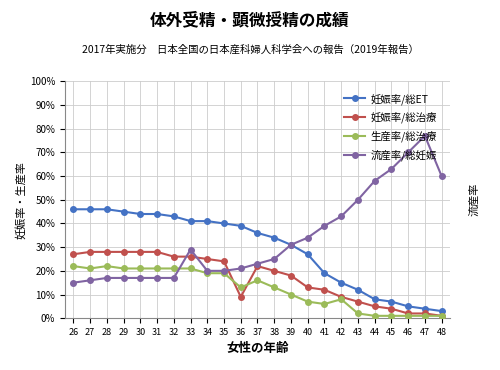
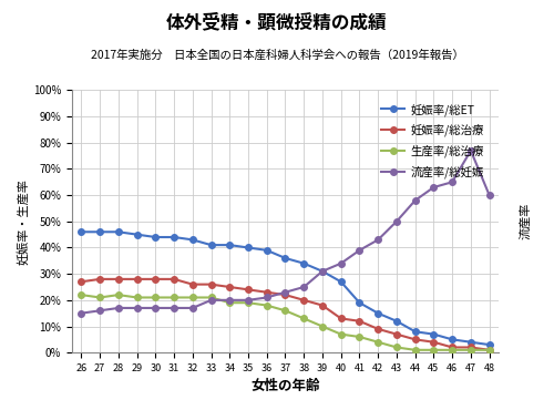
流産率/総妊娠/33: 29% -> 20%
妊娠率/総治療/36: 9% -> 23%
生産率/総治療/36: 13% -> 18%
生産率/総治療/42: 8% -> 4%
流産率/総妊娠/46: 70% -> 65%
